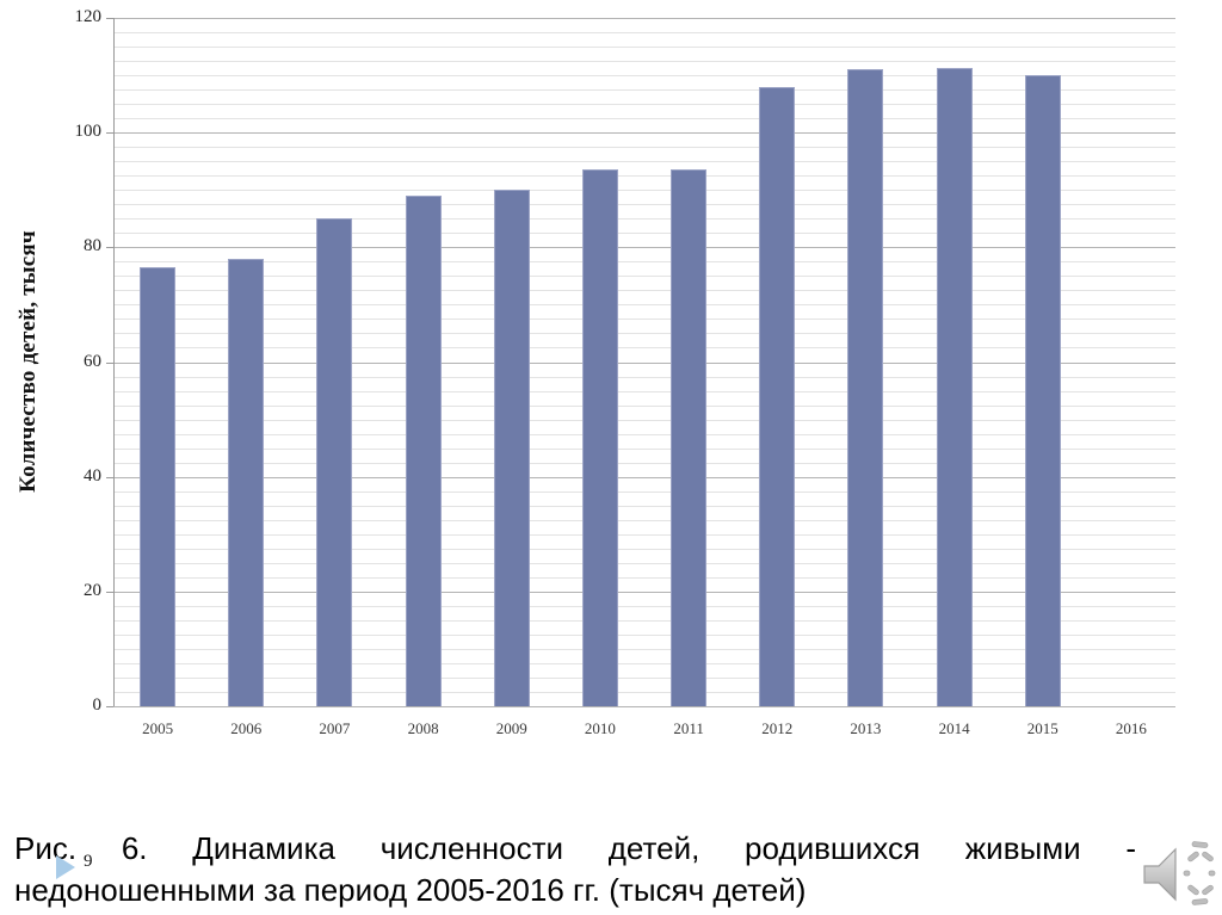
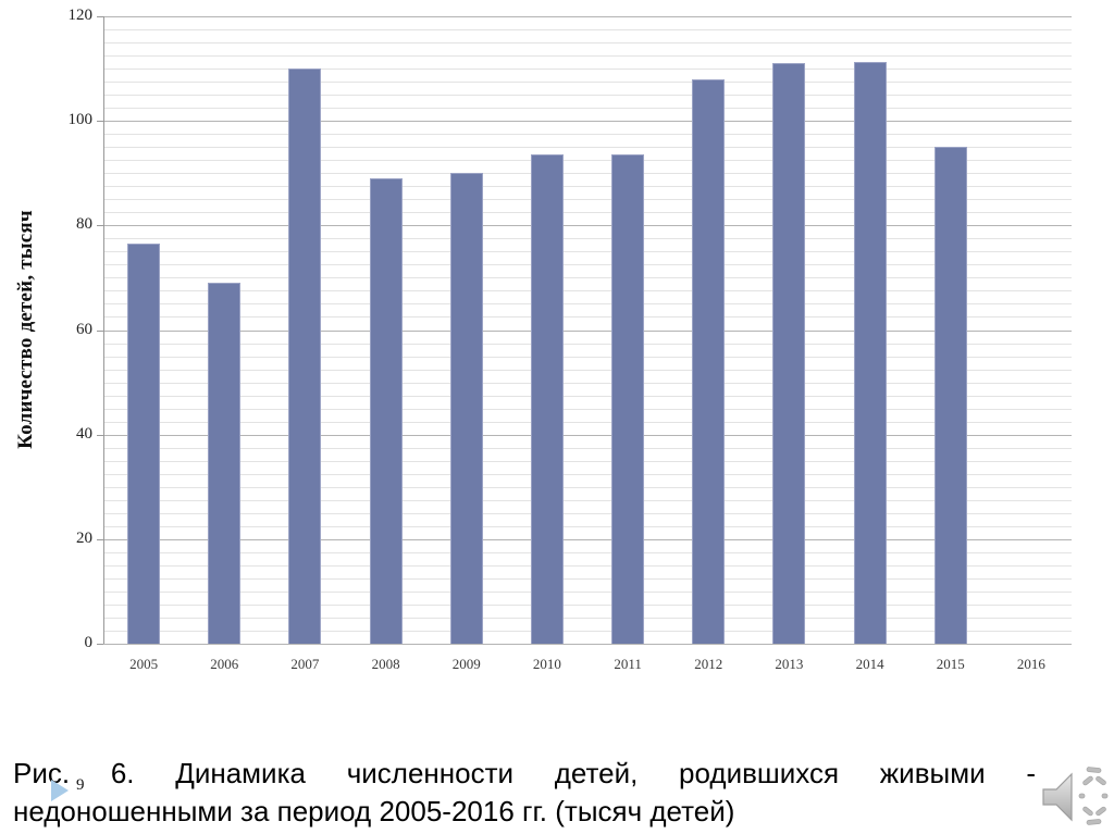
2006: 78 -> 69
2007: 85 -> 110
2015: 110 -> 95
